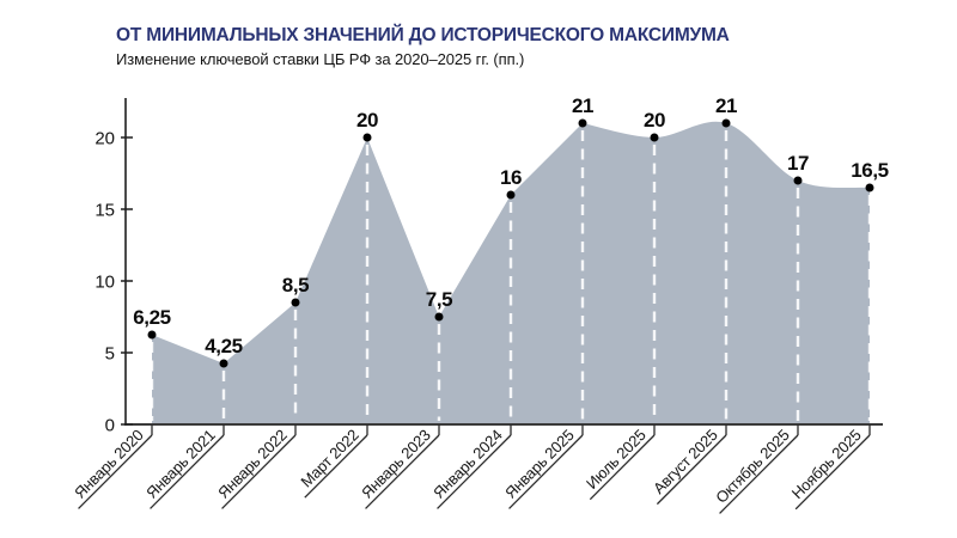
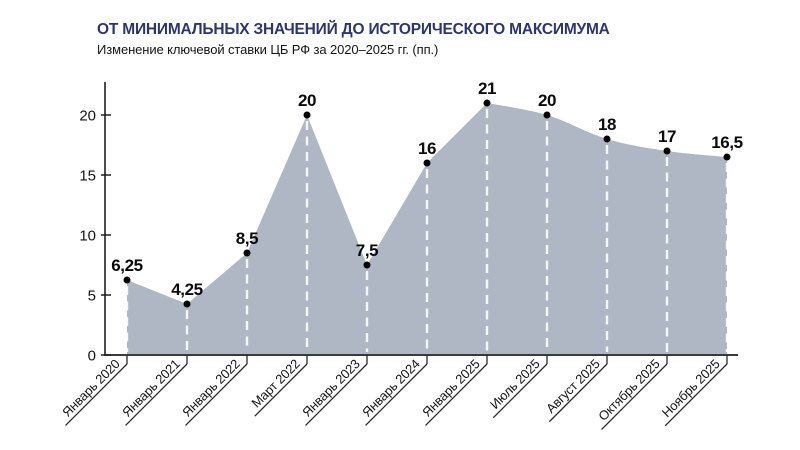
Август 2025: 21 -> 18
